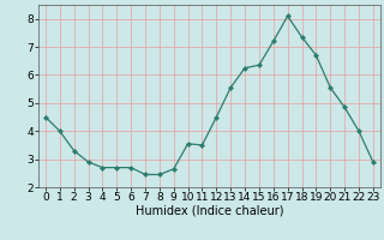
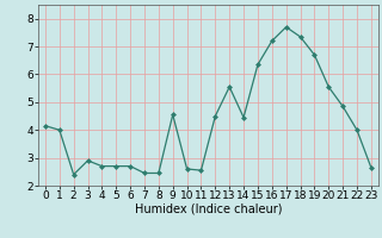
0: 4.50 -> 4.15
2: 3.30 -> 2.40
9: 2.65 -> 4.55
10: 3.55 -> 2.60
11: 3.50 -> 2.55
14: 6.25 -> 4.45
17: 8.10 -> 7.70
23: 2.90 -> 2.65
